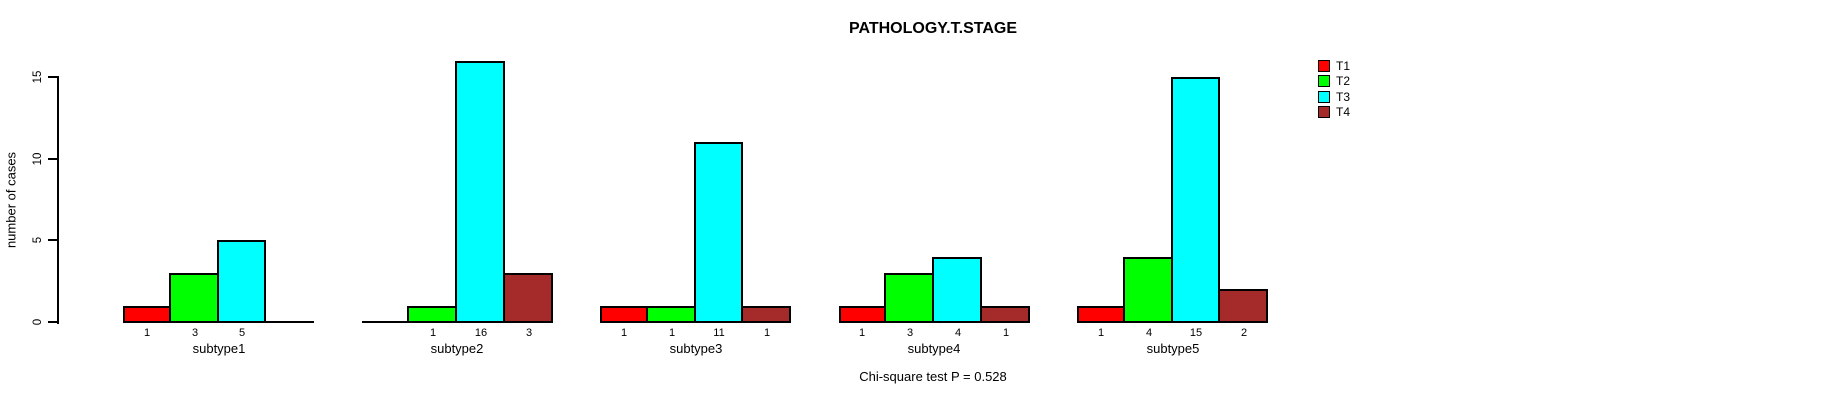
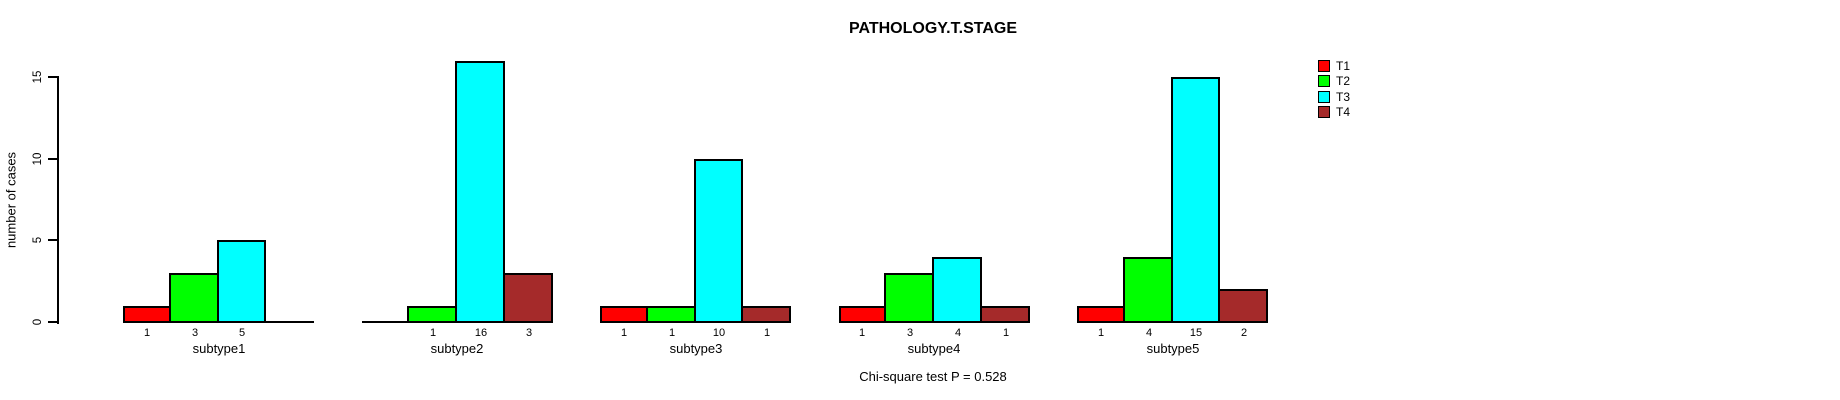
T3/subtype3: 11 -> 10
